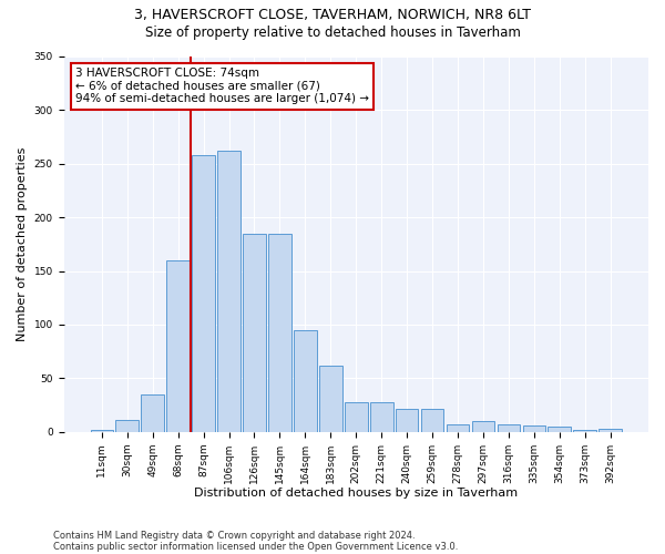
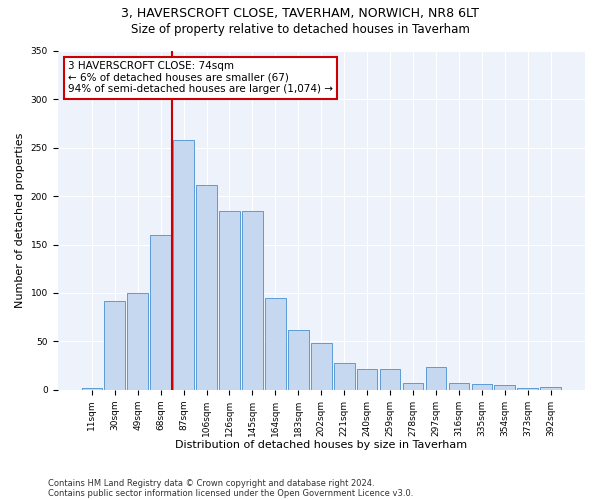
30sqm: 11 -> 92
49sqm: 35 -> 100
106sqm: 262 -> 212
202sqm: 28 -> 48
297sqm: 10 -> 24
